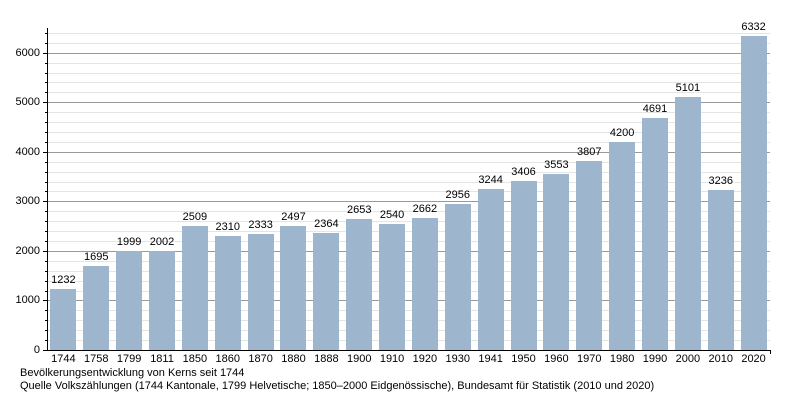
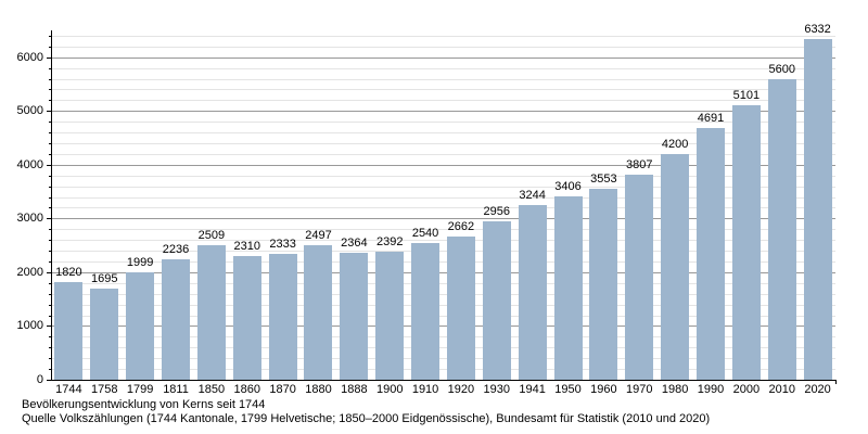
1744: 1232 -> 1820
1811: 2002 -> 2236
1900: 2653 -> 2392
2010: 3236 -> 5600
